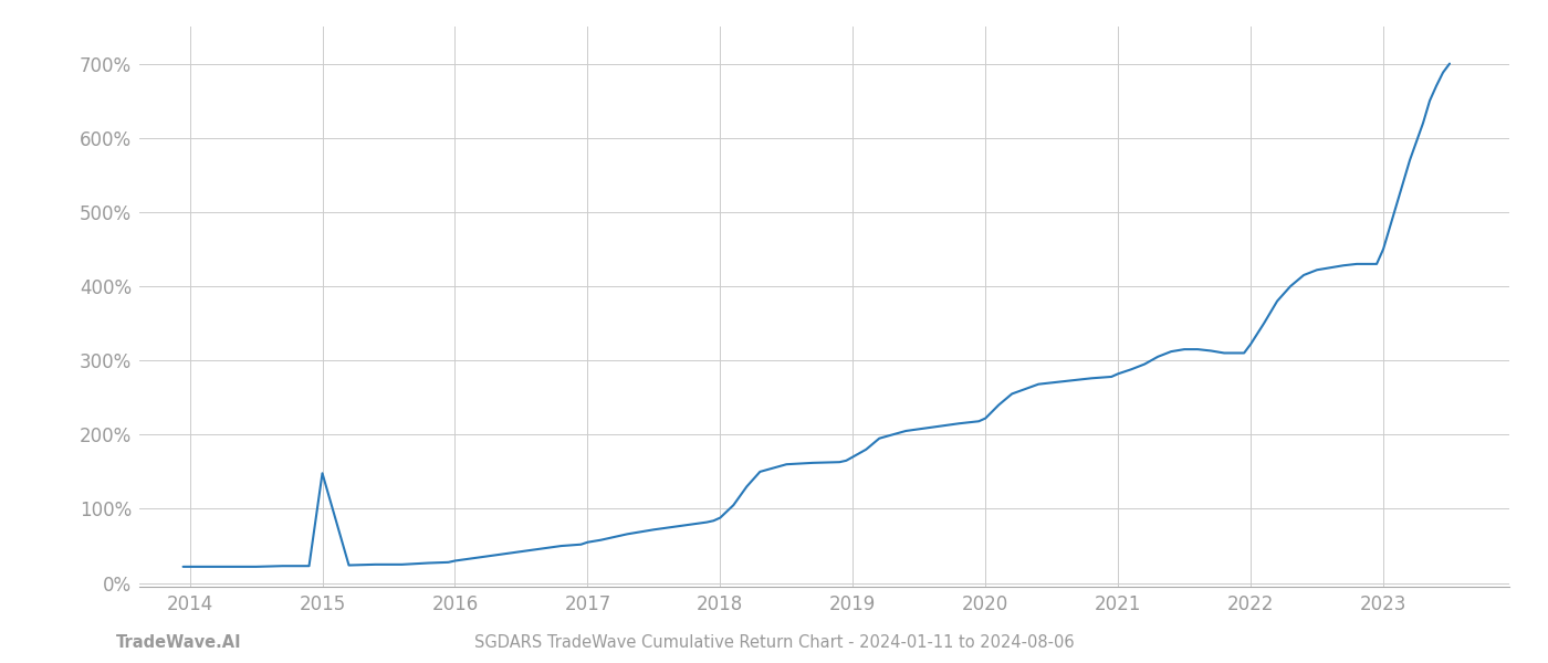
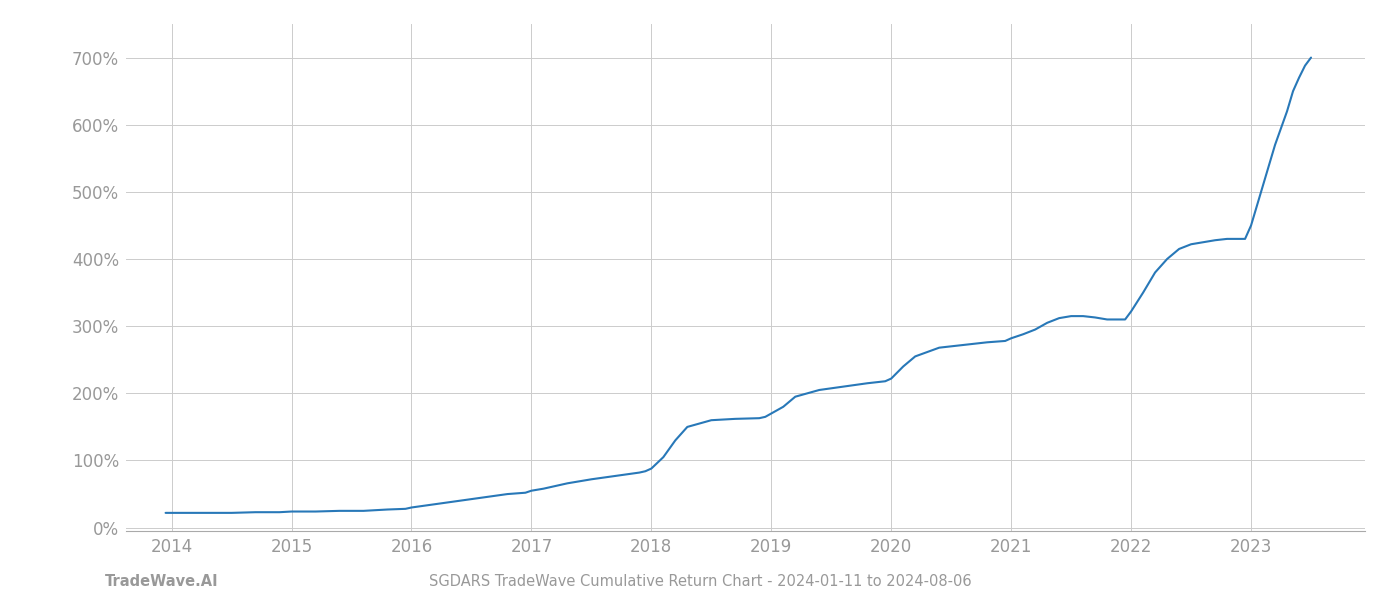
2015: 148% -> 24%
